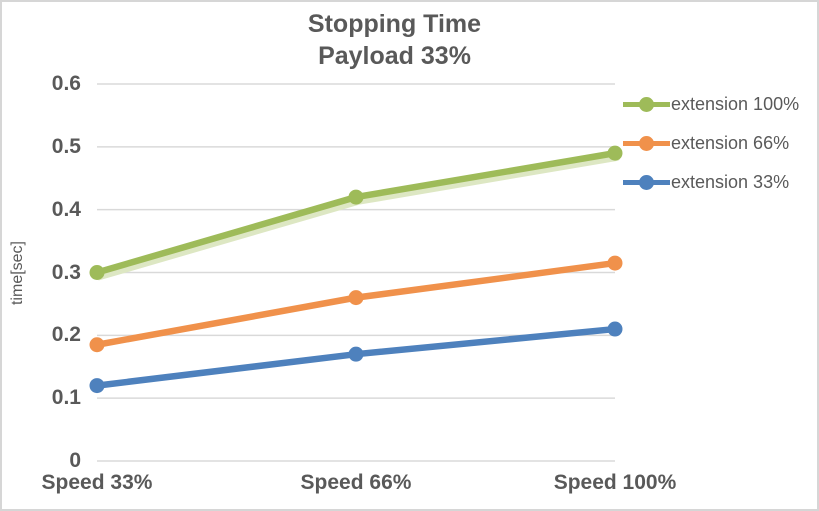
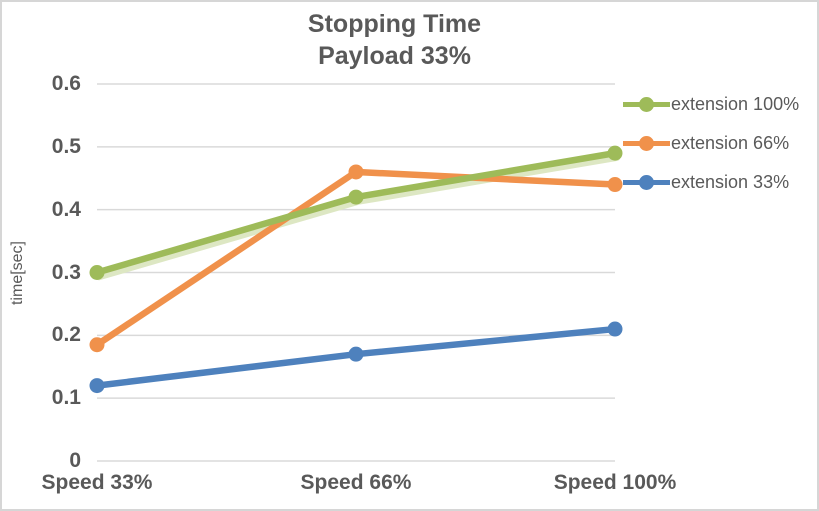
extension 66%/Speed 66%: 0.26 -> 0.46
extension 66%/Speed 100%: 0.32 -> 0.44
